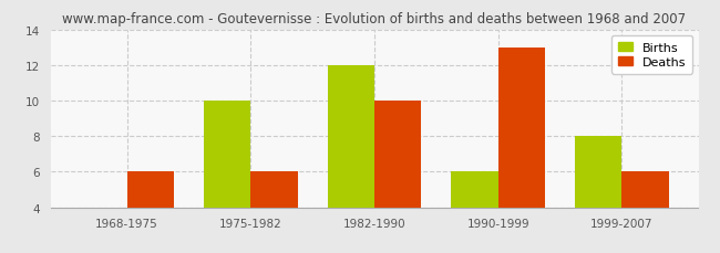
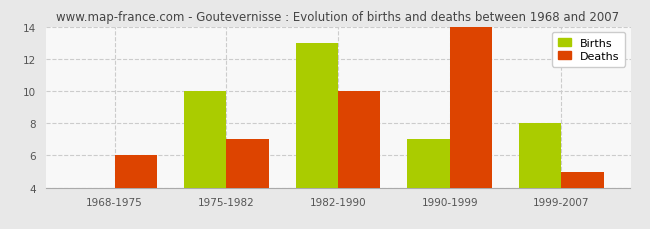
Deaths/1975-1982: 6 -> 7
Births/1982-1990: 12 -> 13
Births/1990-1999: 6 -> 7
Deaths/1990-1999: 13 -> 14
Deaths/1999-2007: 6 -> 5
